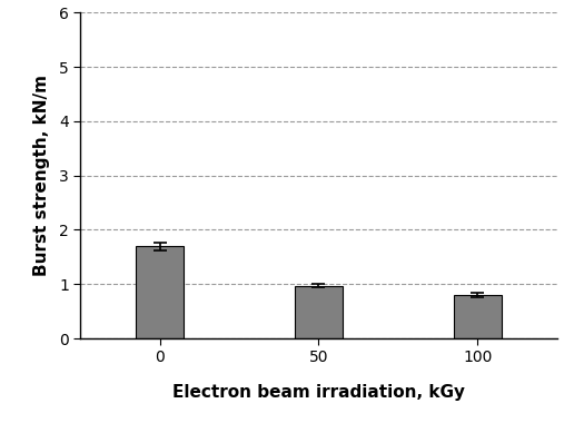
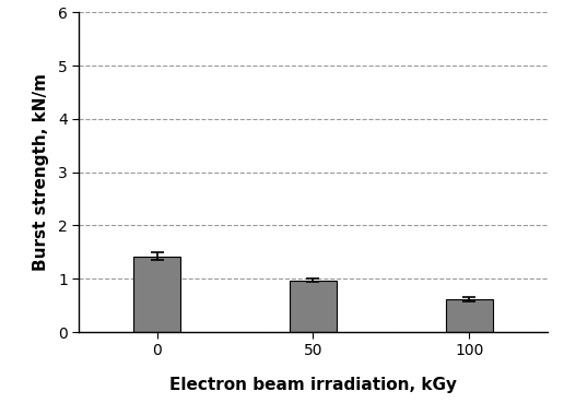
0: 1.70 -> 1.42
100: 0.80 -> 0.62
